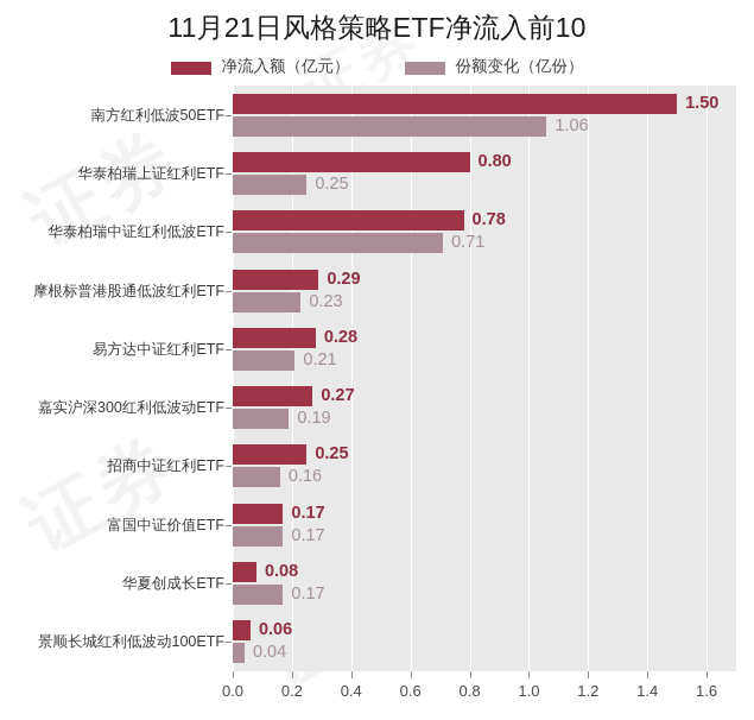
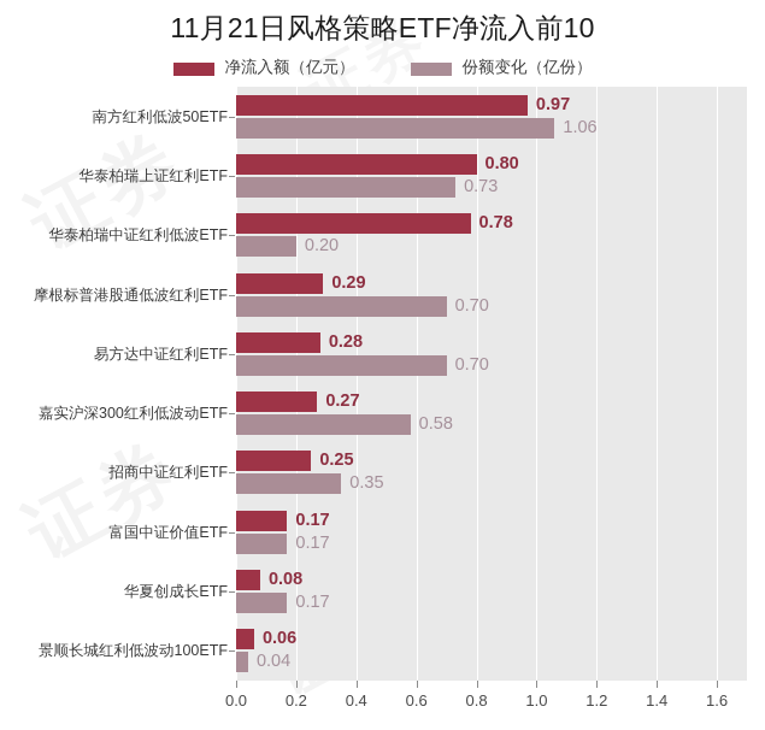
净流入额（亿元）/南方红利低波50ETF: 1.50 -> 0.97
份额变化（亿份）/华泰柏瑞上证红利ETF: 0.25 -> 0.73
份额变化（亿份）/华泰柏瑞中证红利低波ETF: 0.71 -> 0.20
份额变化（亿份）/摩根标普港股通低波红利ETF: 0.23 -> 0.70
份额变化（亿份）/易方达中证红利ETF: 0.21 -> 0.70
份额变化（亿份）/嘉实沪深300红利低波动ETF: 0.19 -> 0.58
份额变化（亿份）/招商中证红利ETF: 0.16 -> 0.35
